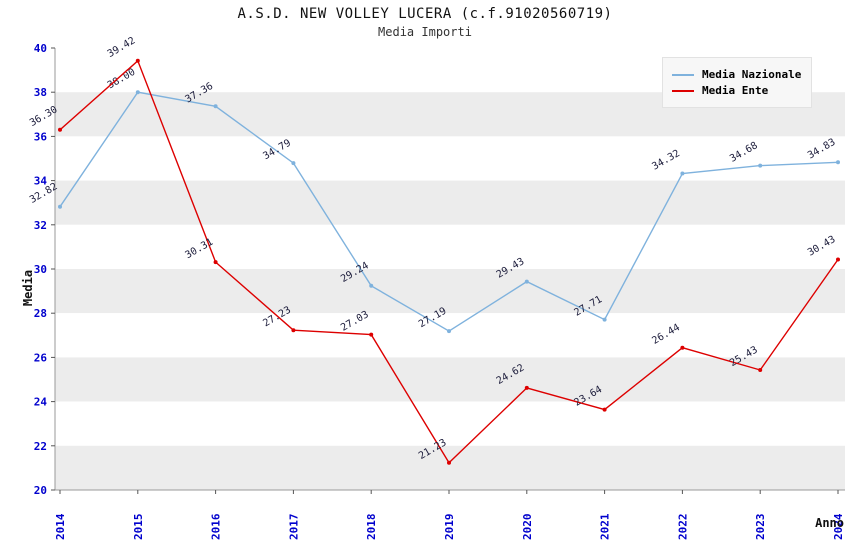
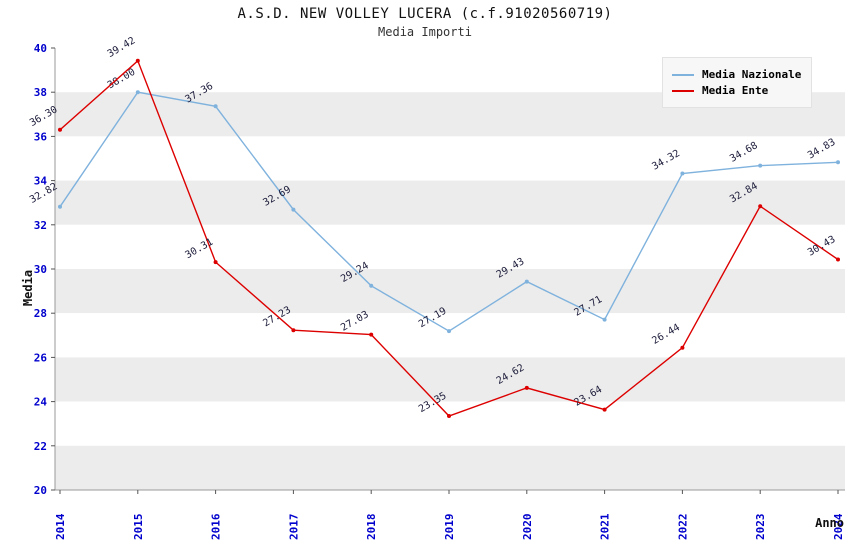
Media Nazionale/2017: 34.79 -> 32.69
Media Ente/2019: 21.23 -> 23.35
Media Ente/2023: 25.43 -> 32.84
